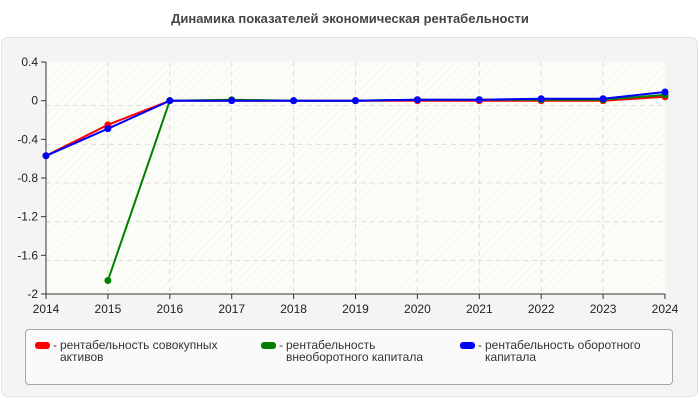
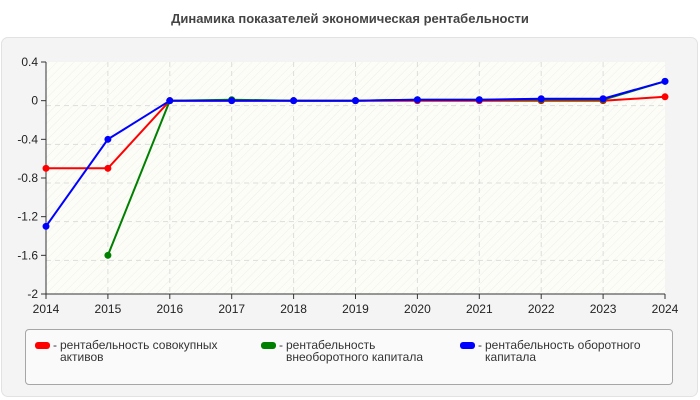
рентабельность совокупных активов/2014: -0.6 -> -0.7
рентабельность оборотного капитала/2014: -0.6 -> -1.3
рентабельность совокупных активов/2015: -0.2 -> -0.7
рентабельность внеоборотного капитала/2015: -1.9 -> -1.6
рентабельность оборотного капитала/2015: -0.3 -> -0.4
рентабельность внеоборотного капитала/2024: 0.1 -> 0.2
рентабельность оборотного капитала/2024: 0.1 -> 0.2
